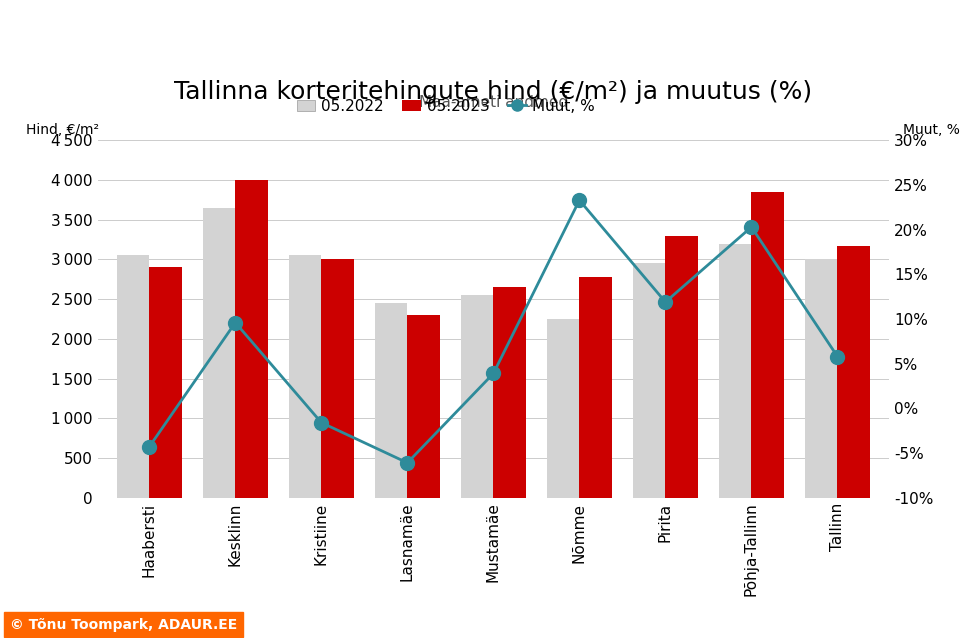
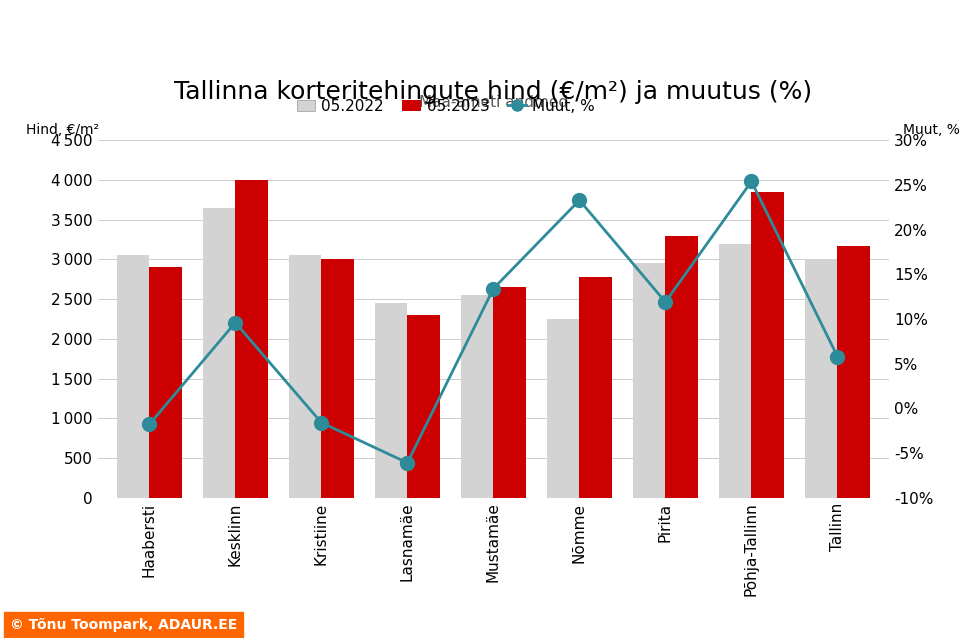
Muut, %/Haabersti: -4.3% -> -1.8%
Muut, %/Mustamäe: 3.9% -> 13.4%
Muut, %/Põhja-Tallinn: 20.3% -> 25.4%
